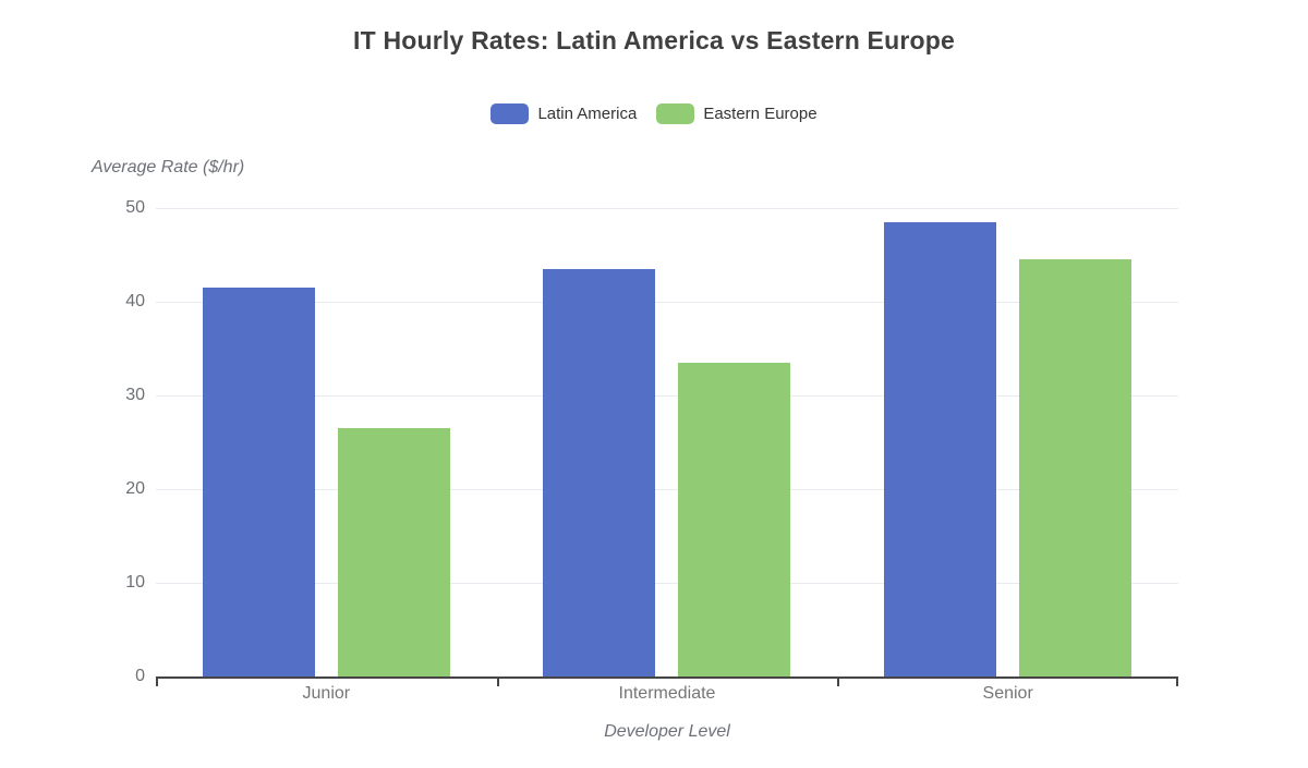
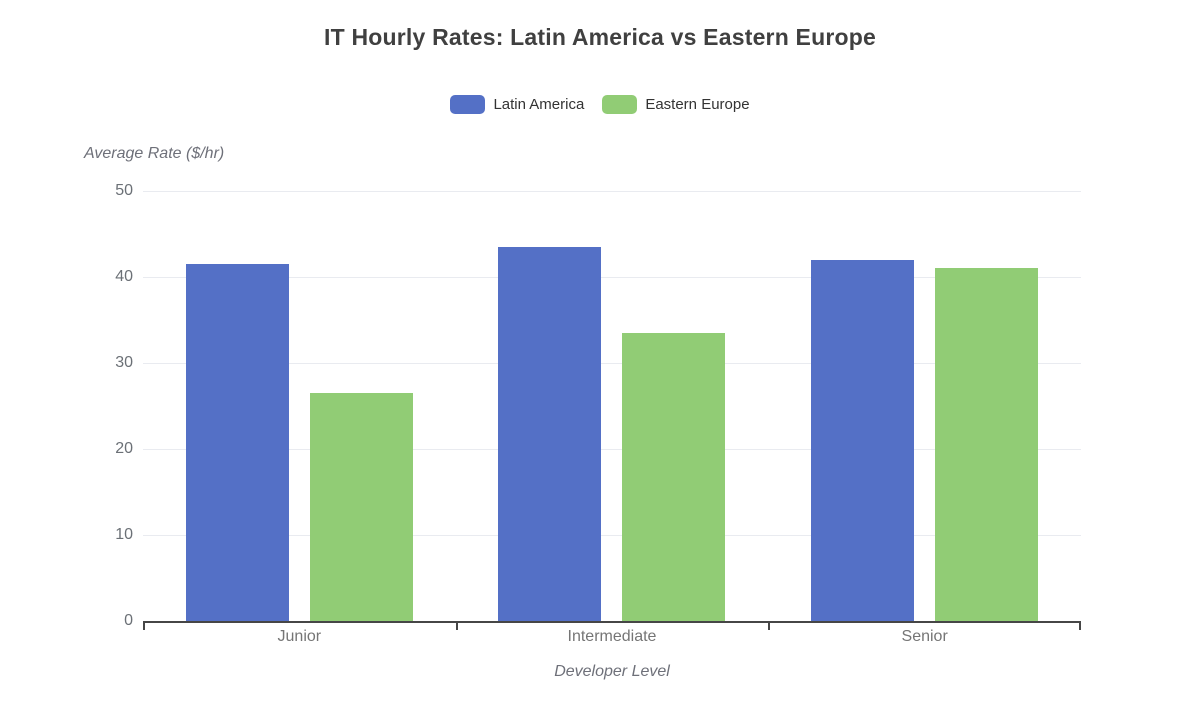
Latin America/Senior: 48 -> 42
Eastern Europe/Senior: 44 -> 41
